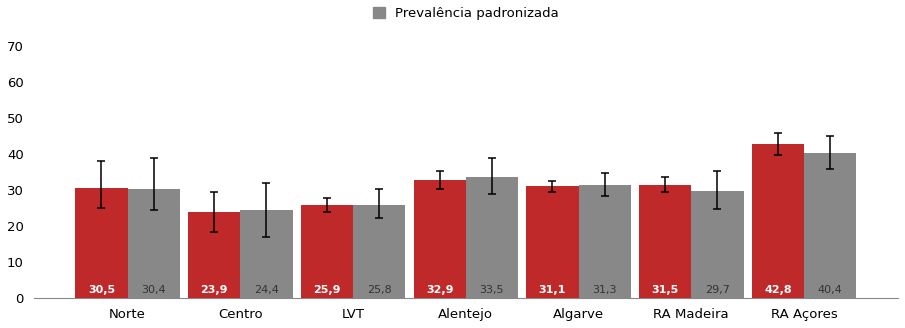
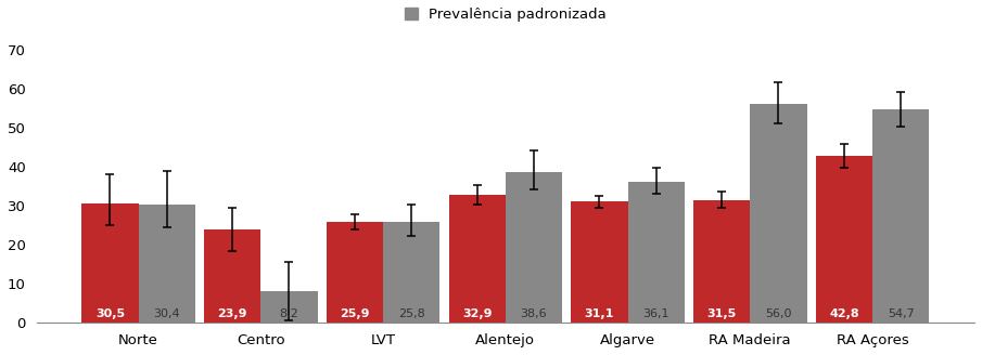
Prevalência padronizada/Centro: 24,4 -> 8,2
Prevalência padronizada/Alentejo: 33,5 -> 38,6
Prevalência padronizada/Algarve: 31,3 -> 36,1
Prevalência padronizada/RA Madeira: 29,7 -> 56,0
Prevalência padronizada/RA Açores: 40,4 -> 54,7
